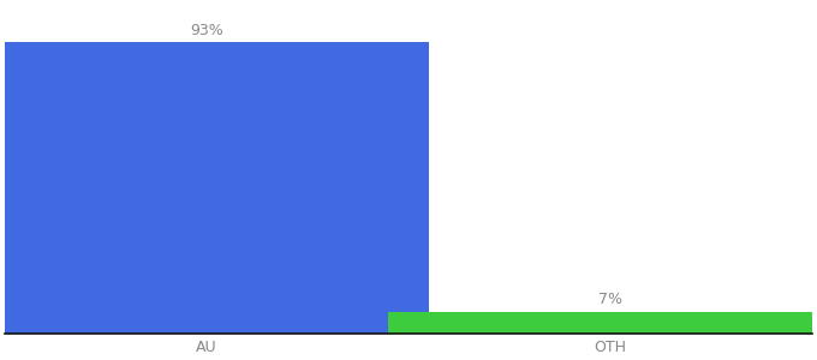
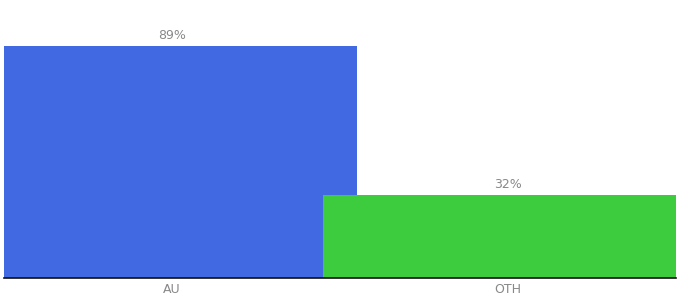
AU: 93% -> 89%
OTH: 7% -> 32%
